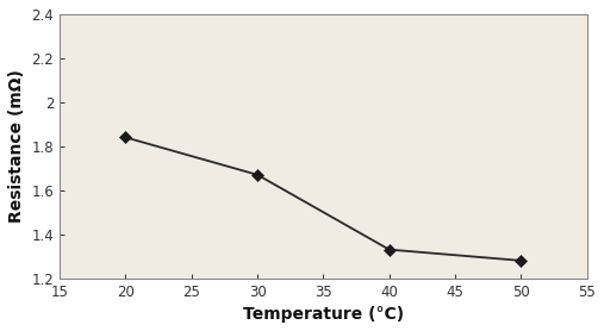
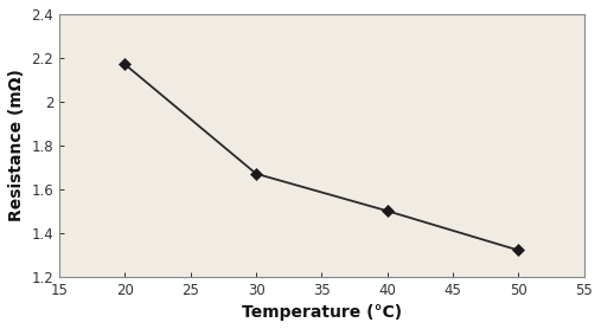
20: 1.84 -> 2.17
40: 1.33 -> 1.50
50: 1.28 -> 1.32
